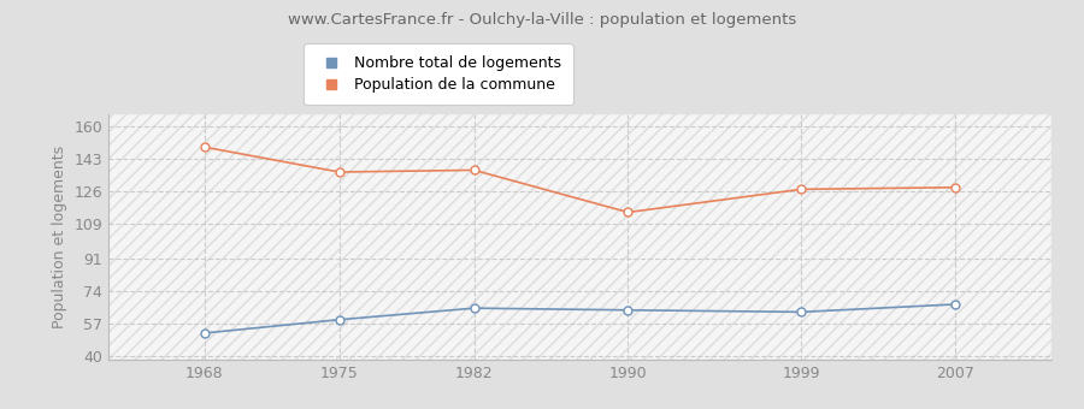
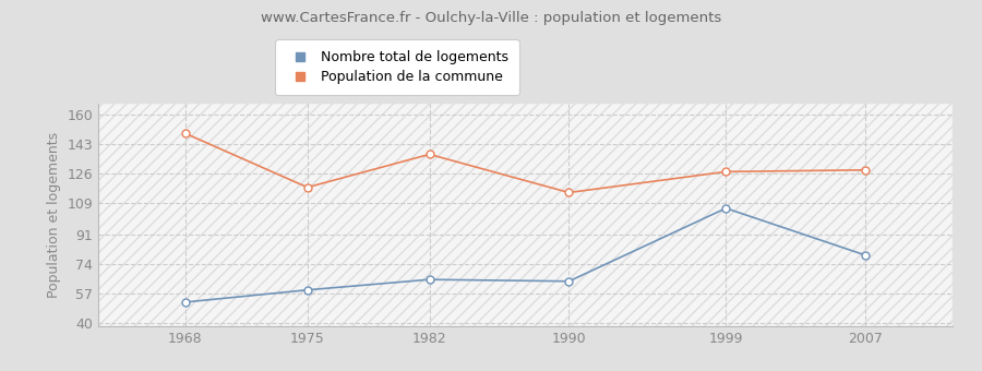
Population de la commune/1975: 136 -> 118
Nombre total de logements/1999: 63 -> 106
Nombre total de logements/2007: 67 -> 79
